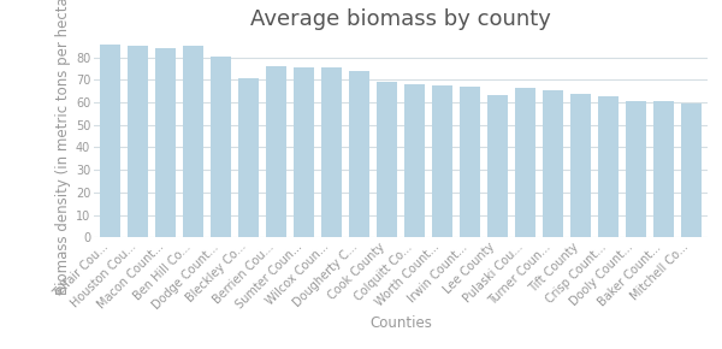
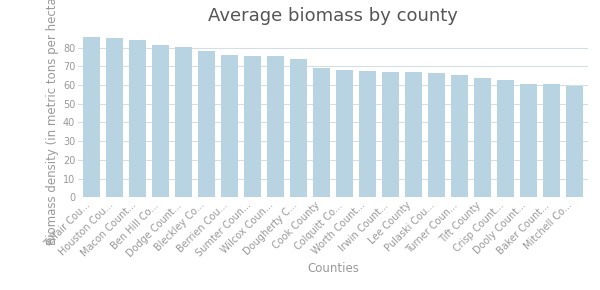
Ben Hill Co...: 85 -> 82
Bleckley Co...: 71 -> 78
Lee County: 63 -> 67
